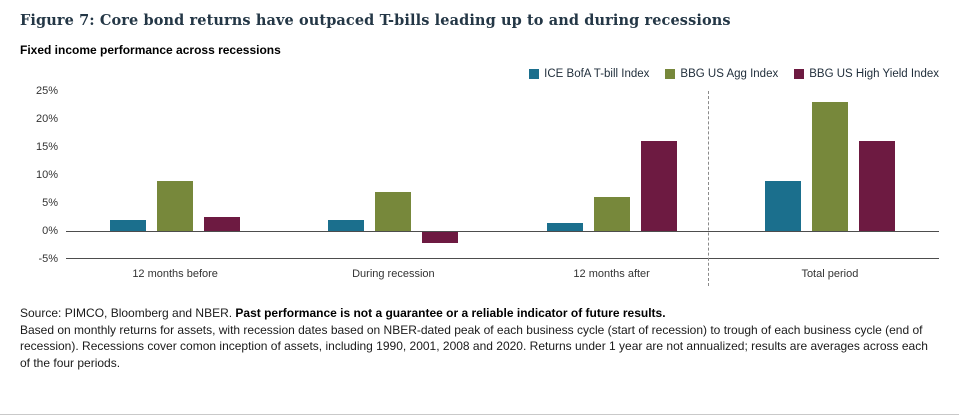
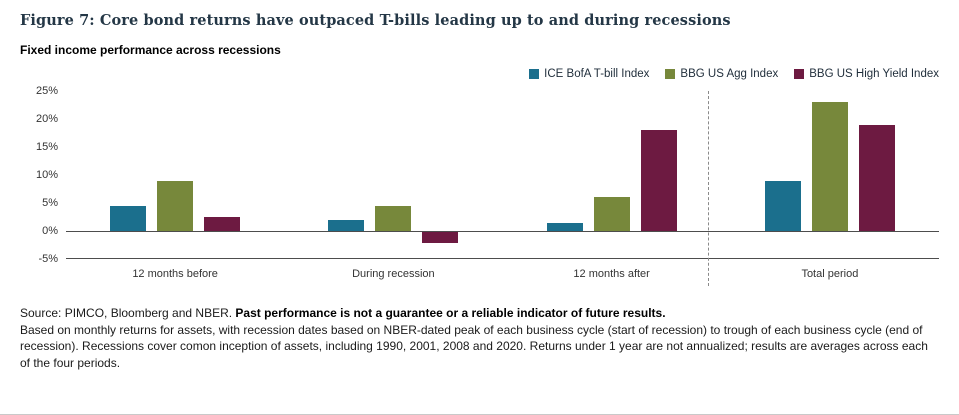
ICE BofA T-bill Index/12 months before: 2% -> 4%
BBG US Agg Index/During recession: 7% -> 4%
BBG US High Yield Index/12 months after: 16% -> 18%
BBG US High Yield Index/Total period: 16% -> 19%
